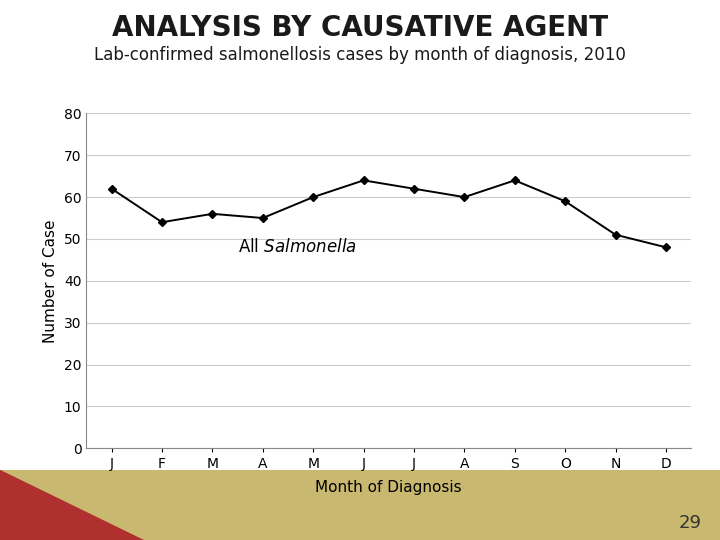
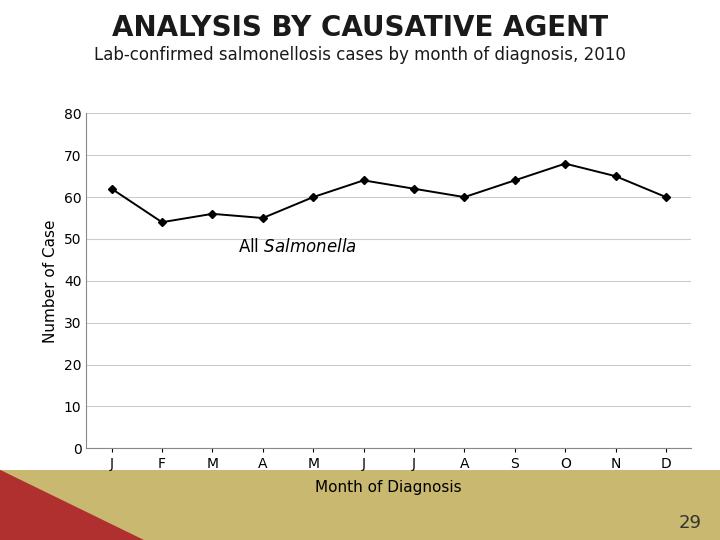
O: 59 -> 68
N: 51 -> 65
D: 48 -> 60
